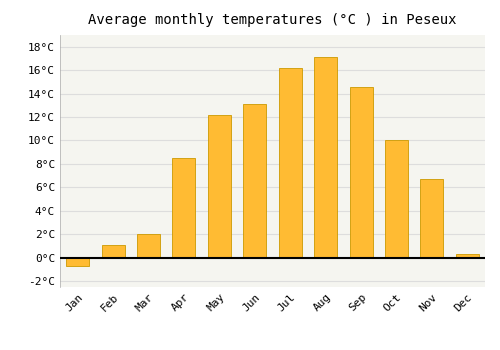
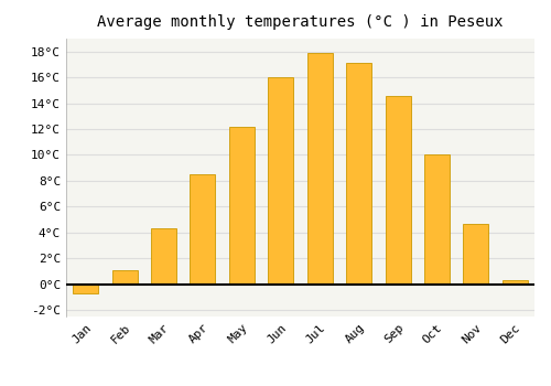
Mar: 2.0°C -> 4.3°C
Jun: 13.1°C -> 16.0°C
Jul: 16.2°C -> 17.9°C
Nov: 6.7°C -> 4.7°C
